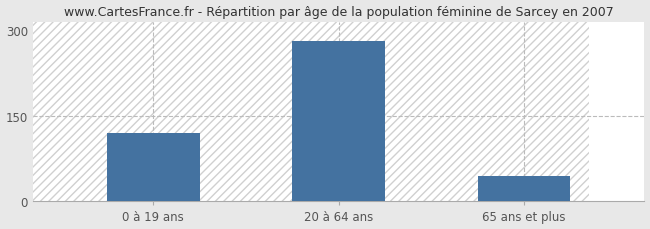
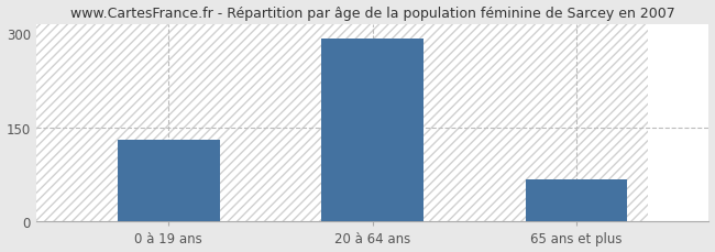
0 à 19 ans: 120 -> 130
20 à 64 ans: 280 -> 292
65 ans et plus: 45 -> 68
